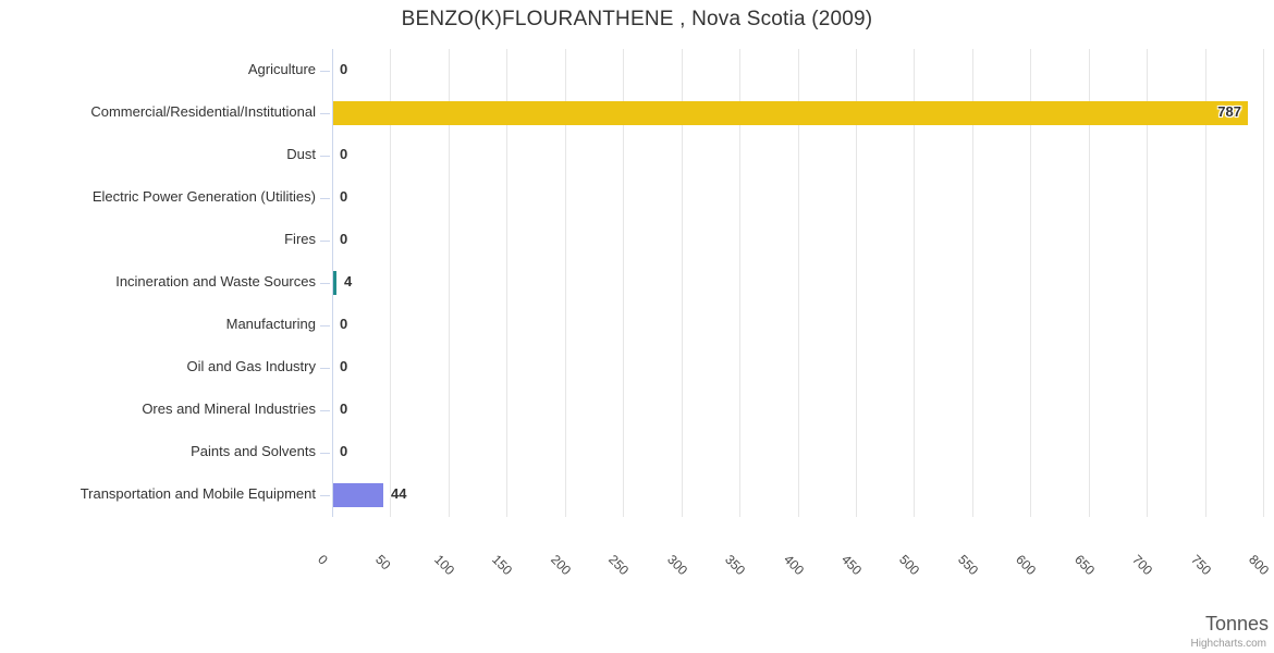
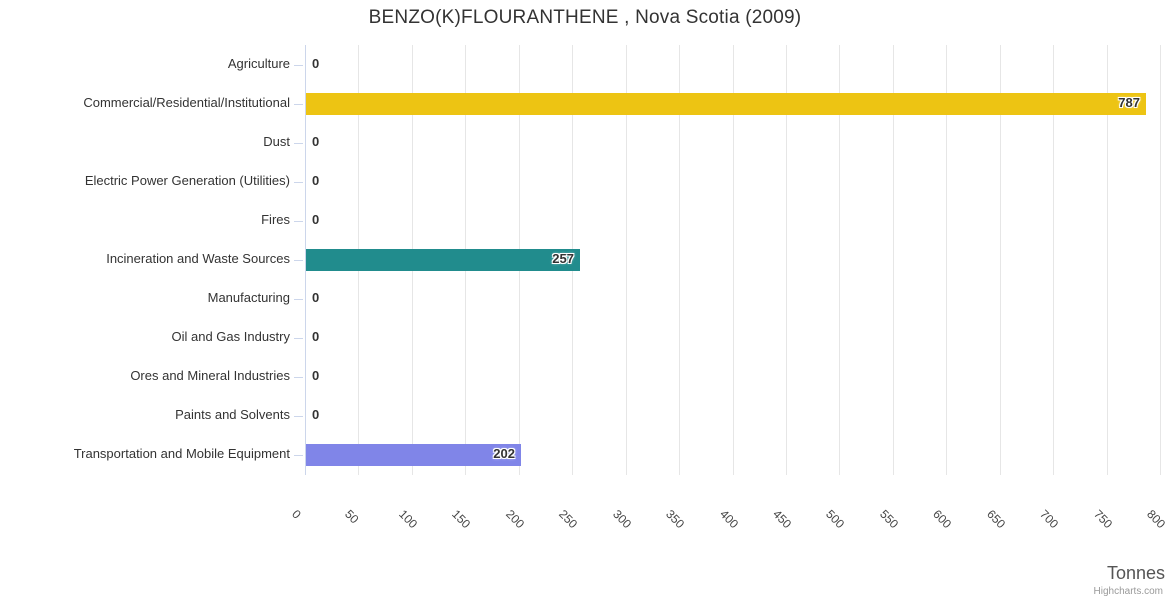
Incineration and Waste Sources: 4 -> 257
Transportation and Mobile Equipment: 44 -> 202
